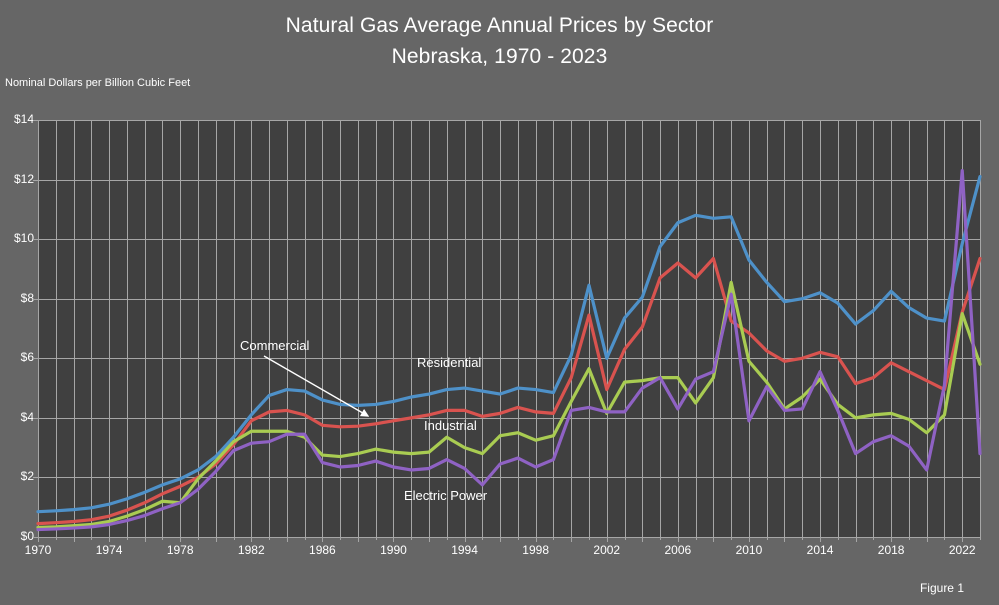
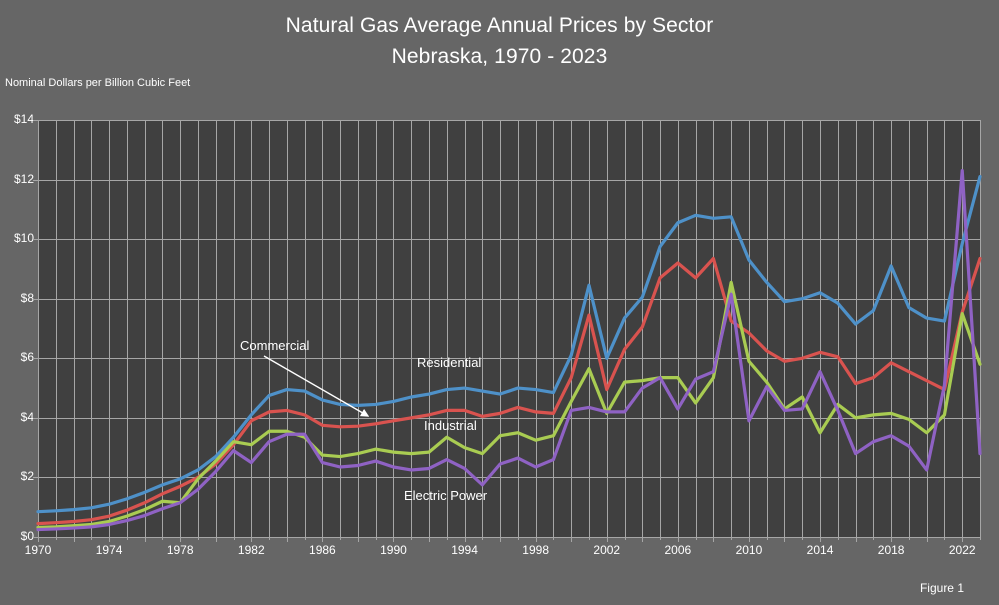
Industrial/1982: $3.5 -> $3.1
Electric Power/1982: $3.1 -> $2.5
Industrial/2014: $5.3 -> $3.5
Residential/2018: $8.2 -> $9.1
